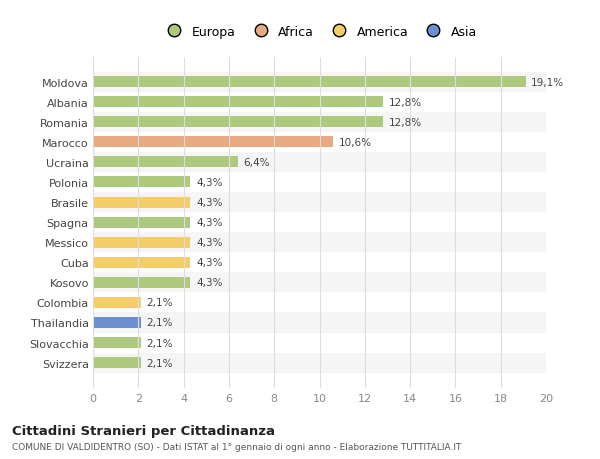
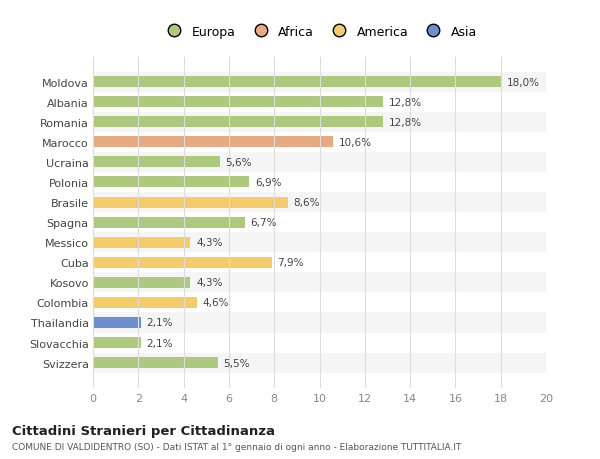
Moldova: 19,1% -> 18,0%
Ucraina: 6,4% -> 5,6%
Polonia: 4,3% -> 6,9%
Brasile: 4,3% -> 8,6%
Spagna: 4,3% -> 6,7%
Cuba: 4,3% -> 7,9%
Colombia: 2,1% -> 4,6%
Svizzera: 2,1% -> 5,5%
